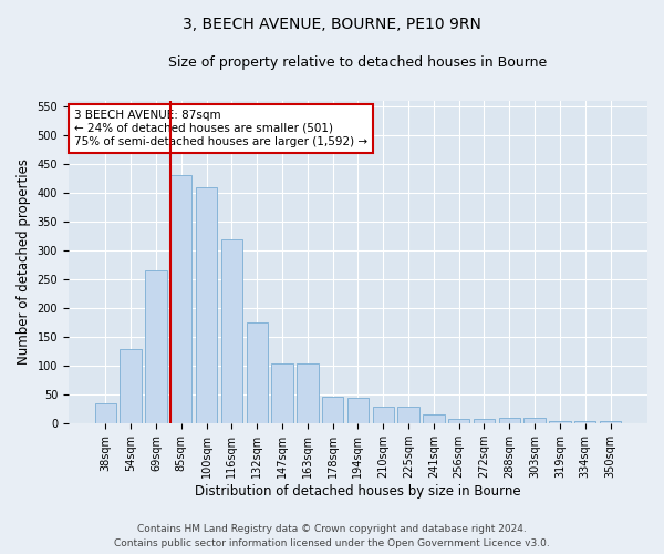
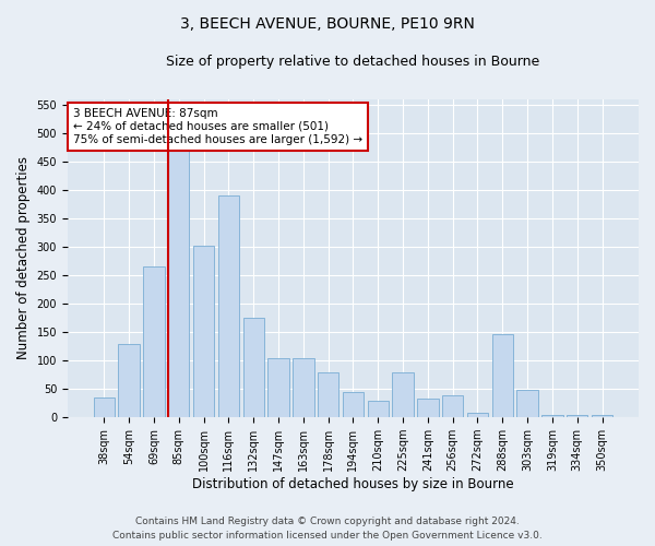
85sqm: 430 -> 468
100sqm: 410 -> 302
116sqm: 320 -> 390
178sqm: 47 -> 80
225sqm: 30 -> 80
241sqm: 15 -> 34
256sqm: 8 -> 38
288sqm: 10 -> 146
303sqm: 10 -> 48
